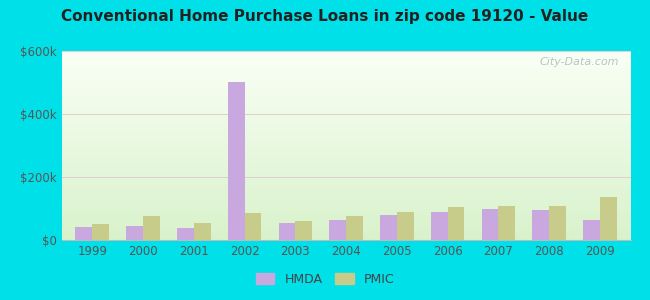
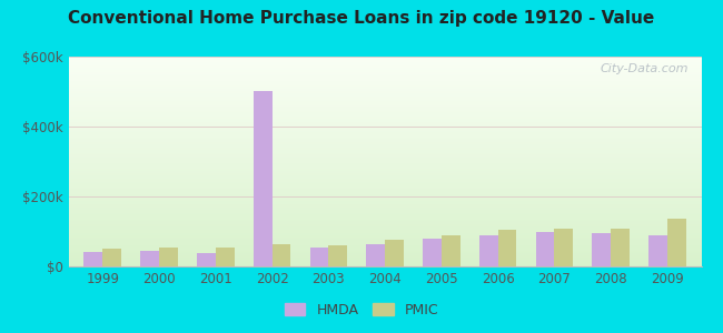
PMIC/2000: $75k -> $55k
PMIC/2002: $85k -> $65k
HMDA/2009: $65k -> $88k
